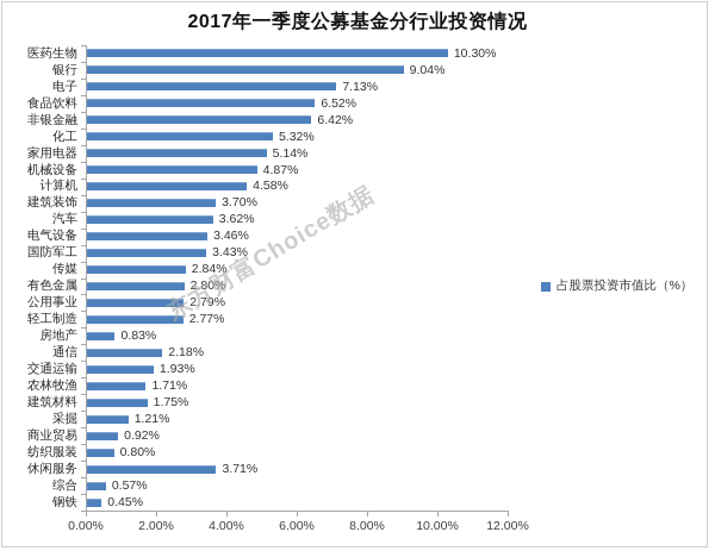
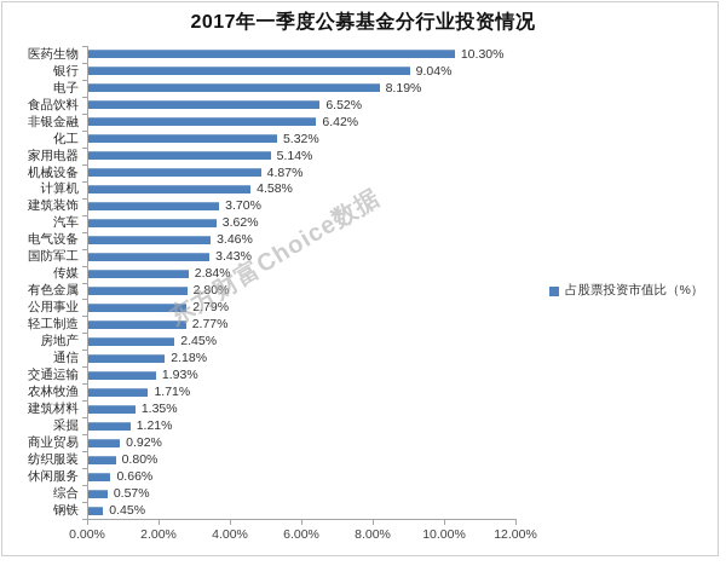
电子: 7.13% -> 8.19%
房地产: 0.83% -> 2.45%
建筑材料: 1.75% -> 1.35%
休闲服务: 3.71% -> 0.66%
